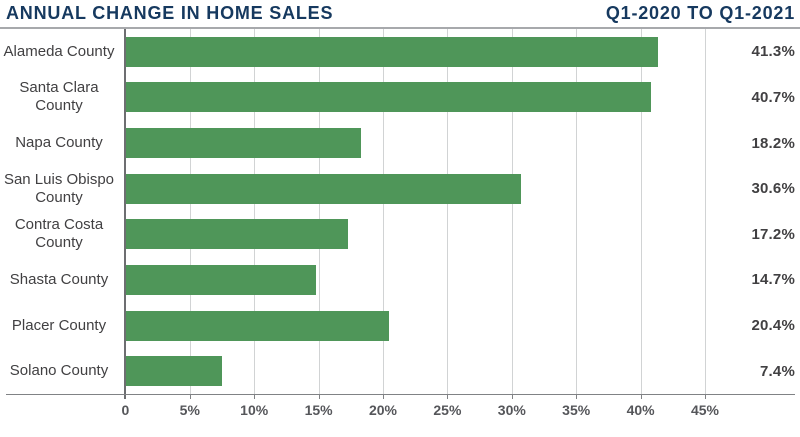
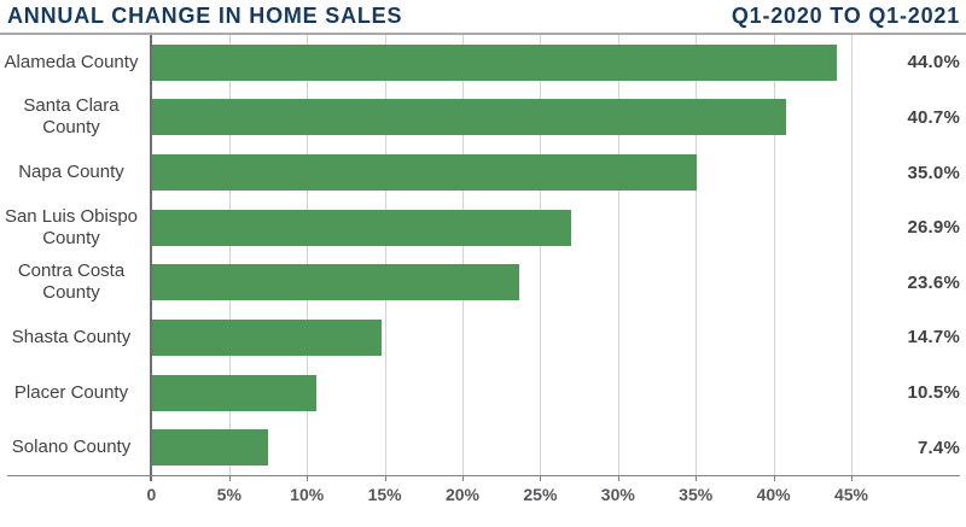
Alameda County: 41.3% -> 44.0%
Napa County: 18.2% -> 35.0%
San Luis Obispo County: 30.6% -> 26.9%
Contra Costa County: 17.2% -> 23.6%
Placer County: 20.4% -> 10.5%
